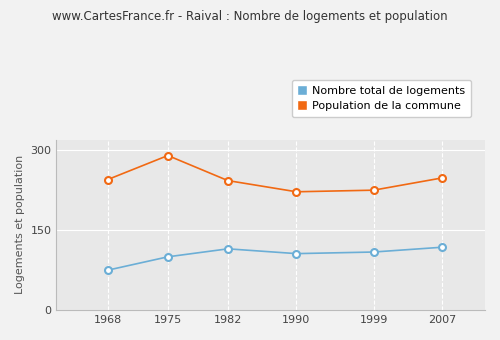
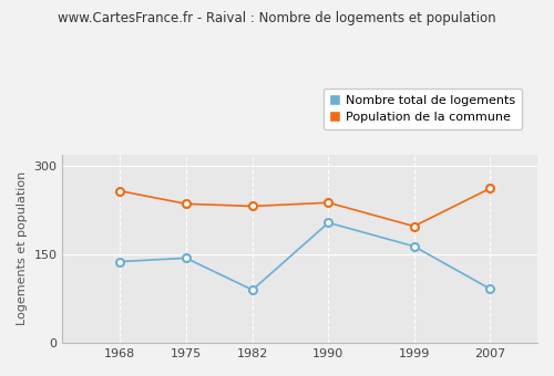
Nombre total de logements/1968: 75 -> 138
Population de la commune/1968: 245 -> 258
Nombre total de logements/1975: 100 -> 144
Population de la commune/1975: 290 -> 236
Nombre total de logements/1982: 115 -> 90
Population de la commune/1982: 243 -> 232
Nombre total de logements/1990: 106 -> 204
Population de la commune/1990: 222 -> 238
Nombre total de logements/1999: 109 -> 164
Population de la commune/1999: 225 -> 198
Nombre total de logements/2007: 118 -> 92
Population de la commune/2007: 248 -> 262
